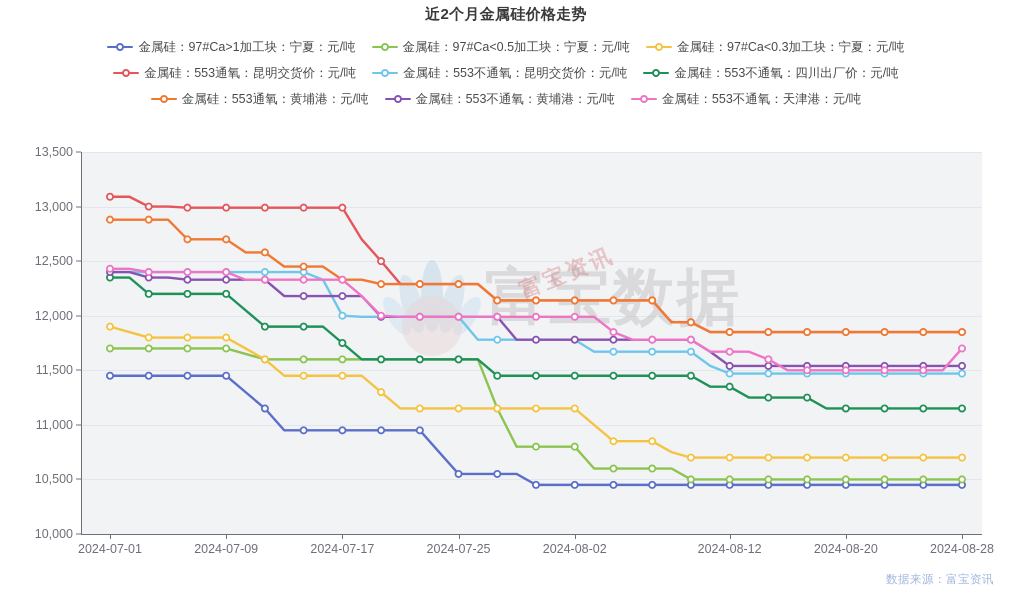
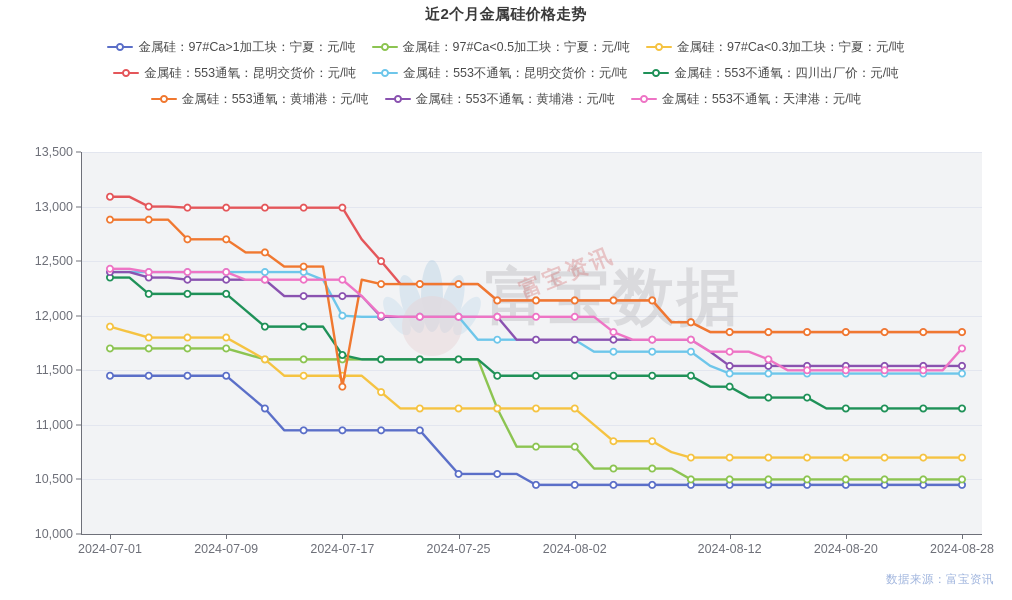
金属硅：553不通氧：四川出厂价：元/吨/2024-07-17: 11750 -> 11640
金属硅：553通氧：黄埔港：元/吨/2024-07-17: 12330 -> 11350
